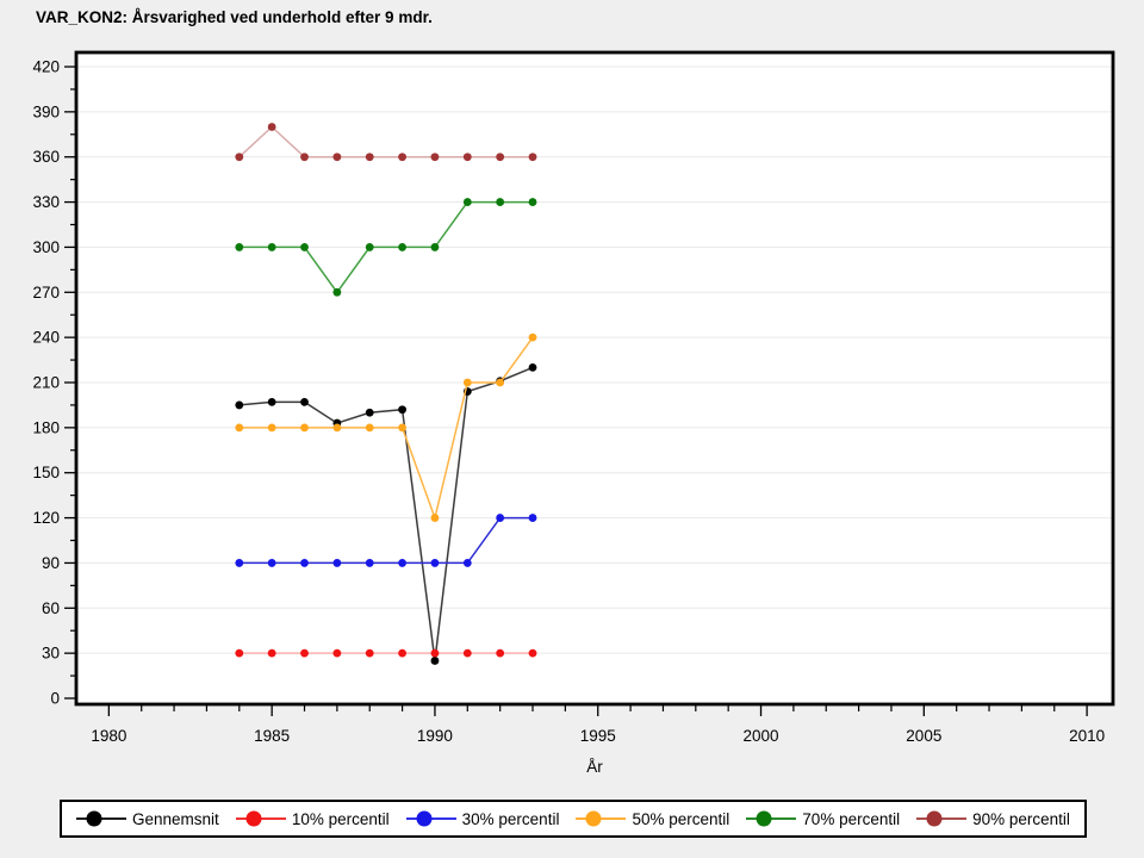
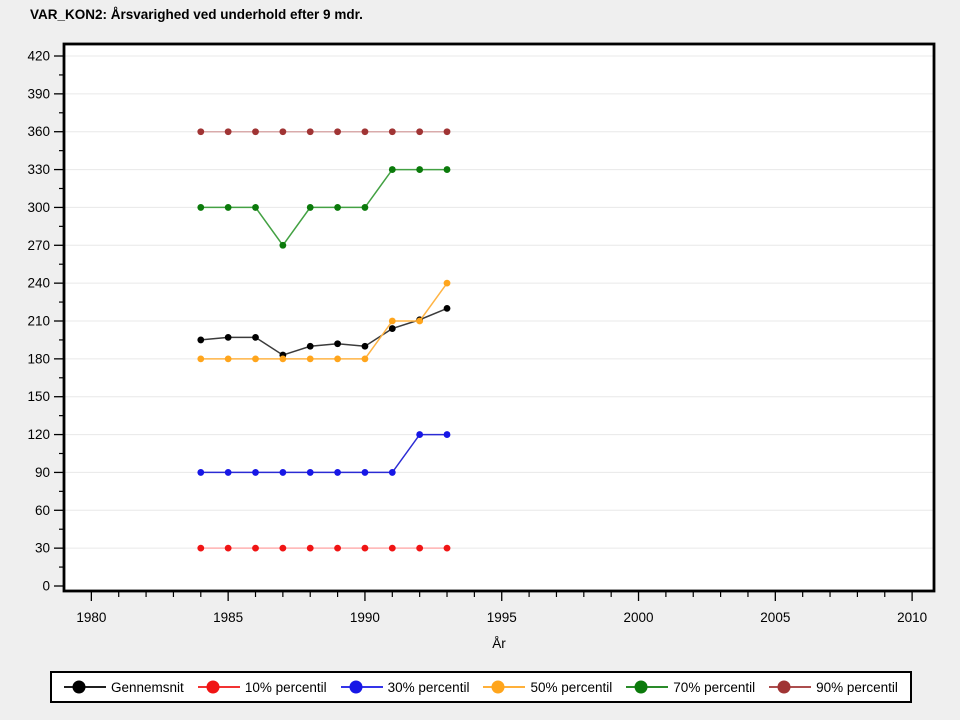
90% percentil/1985: 380 -> 360
Gennemsnit/1990: 25 -> 190
50% percentil/1990: 120 -> 180
